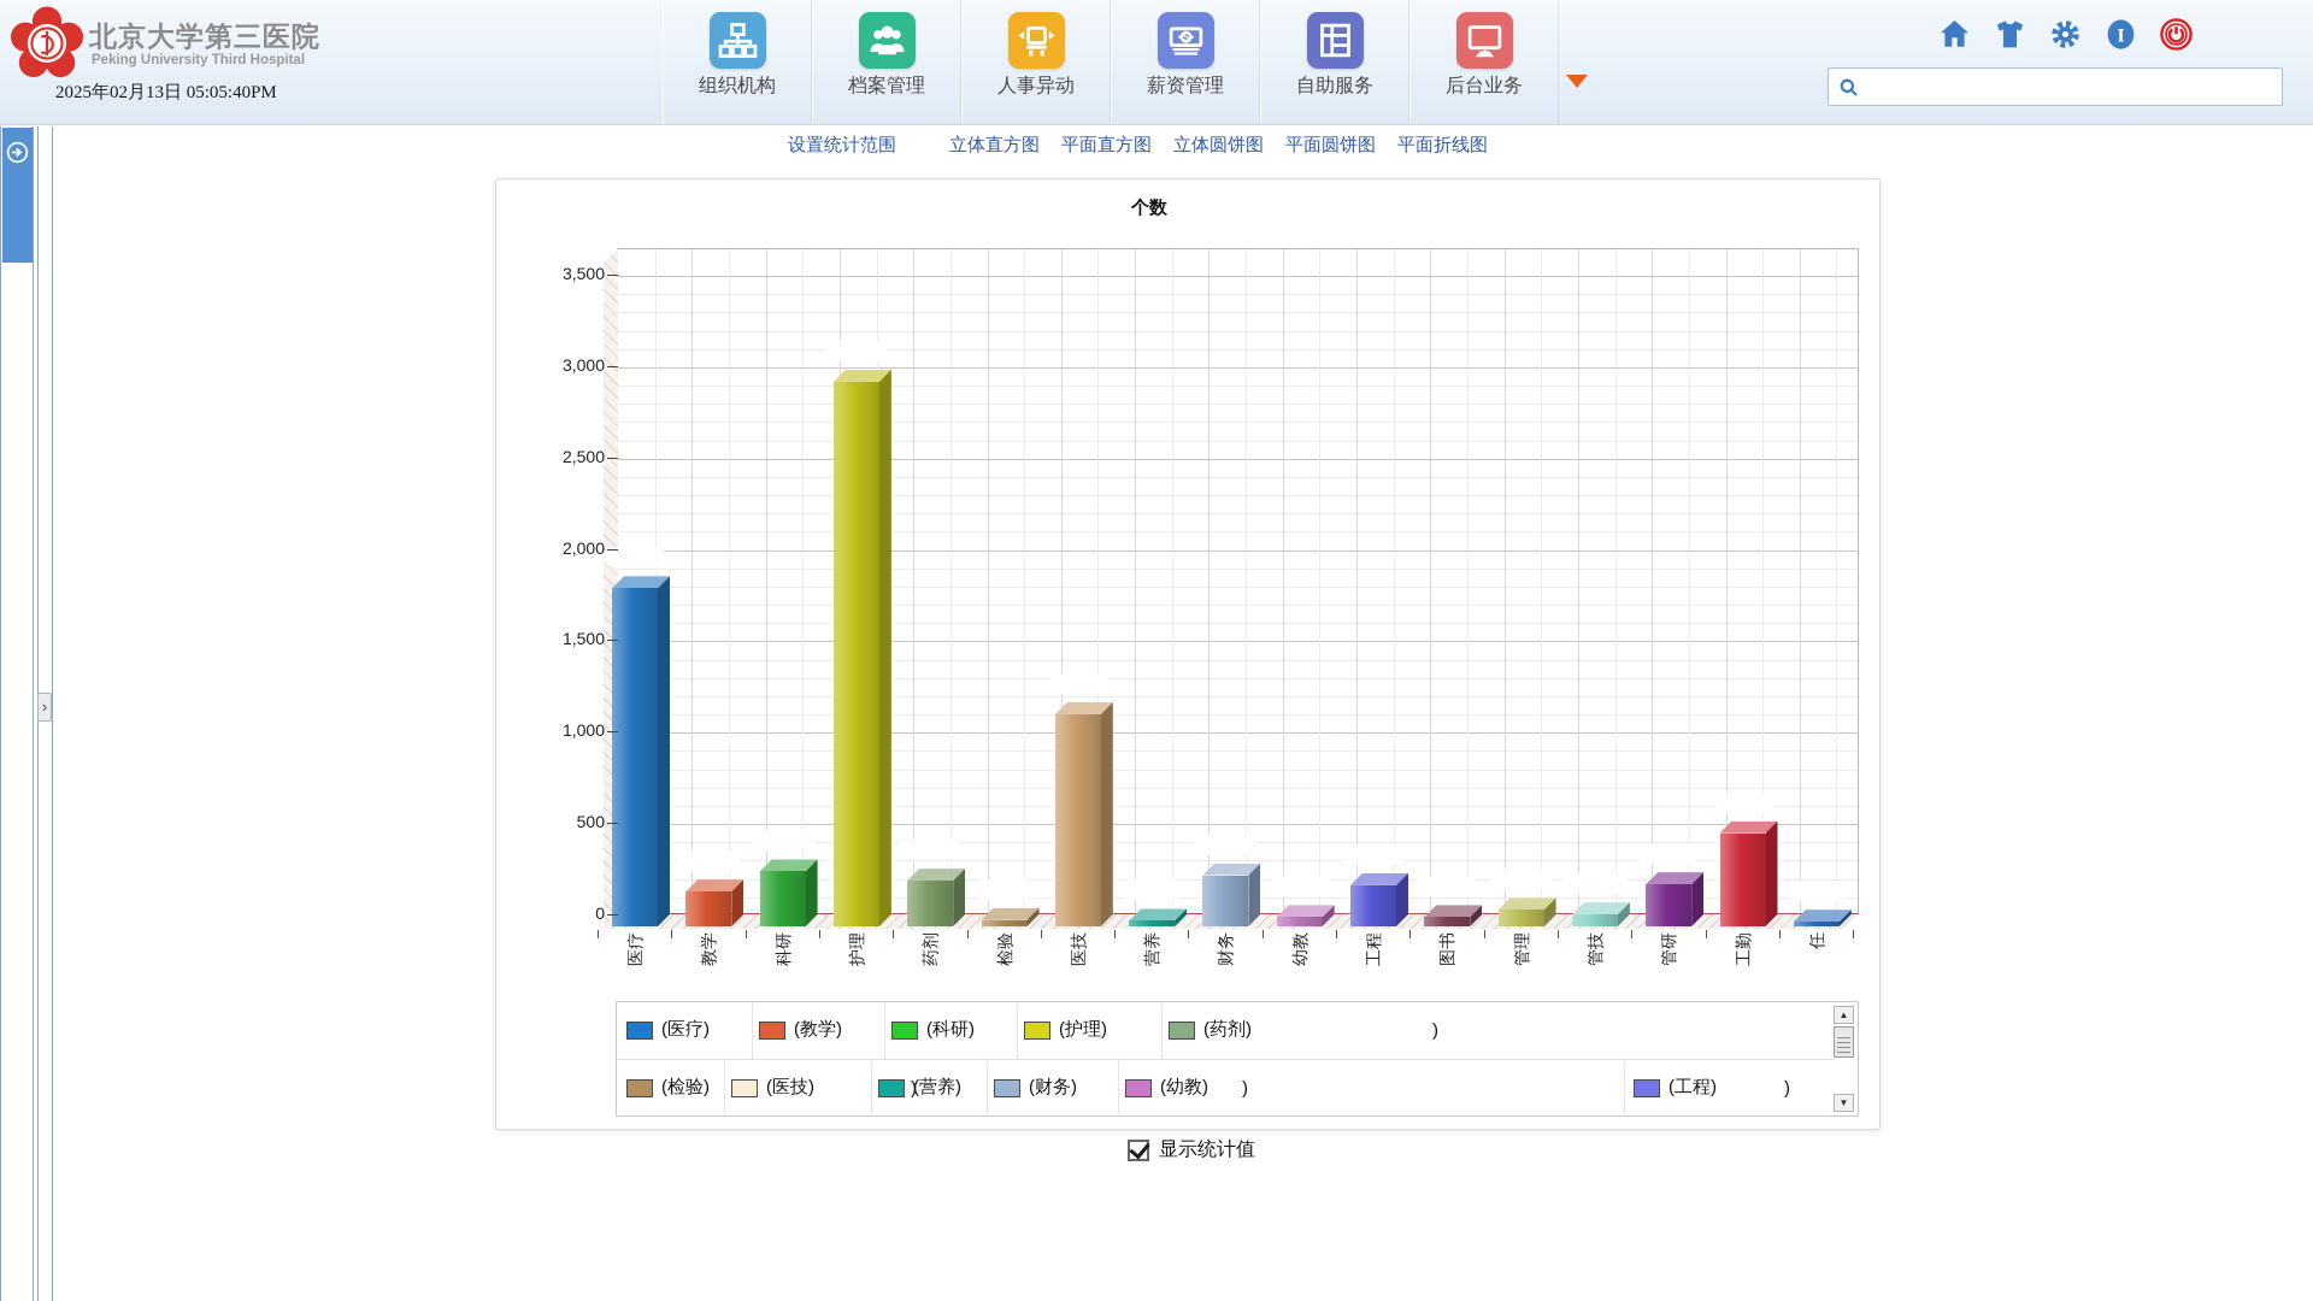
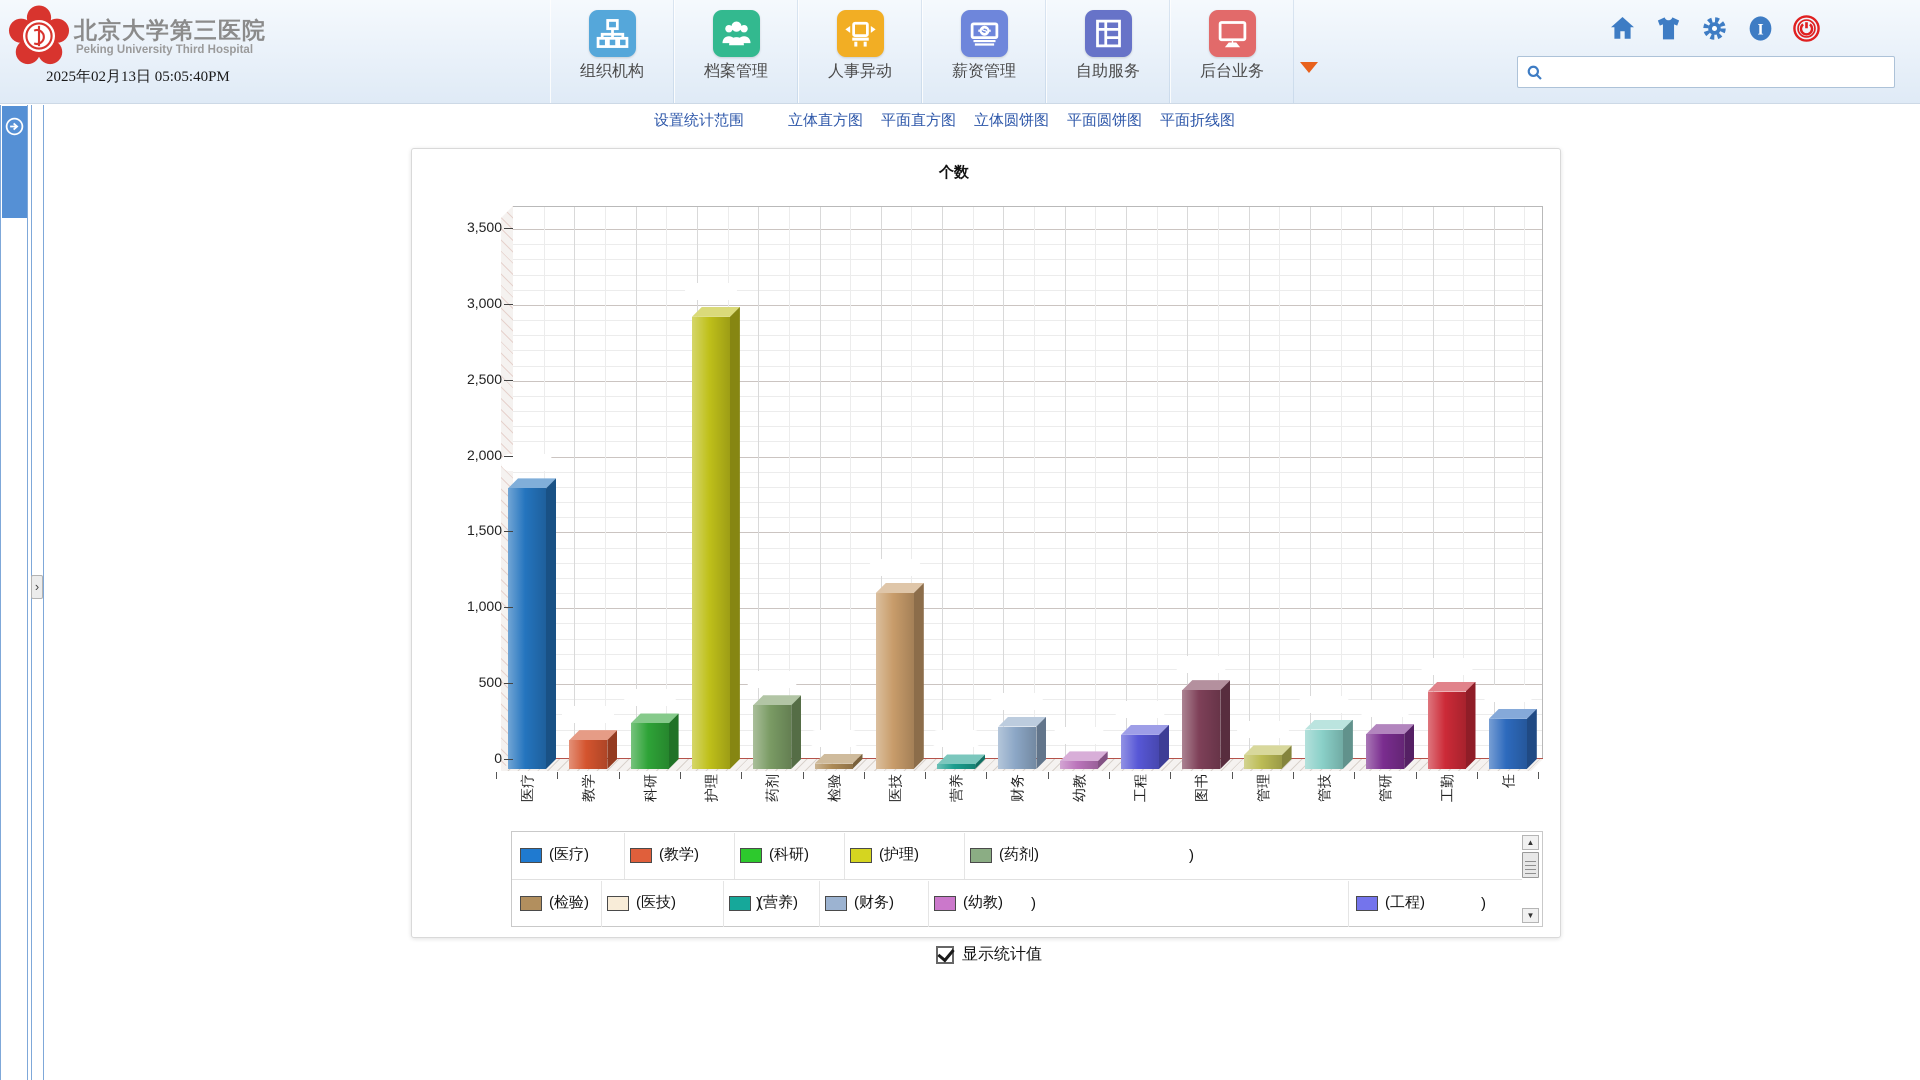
药剂: 250 -> 420
图书: 50 -> 520
管技: 60 -> 260
任: 20 -> 330
